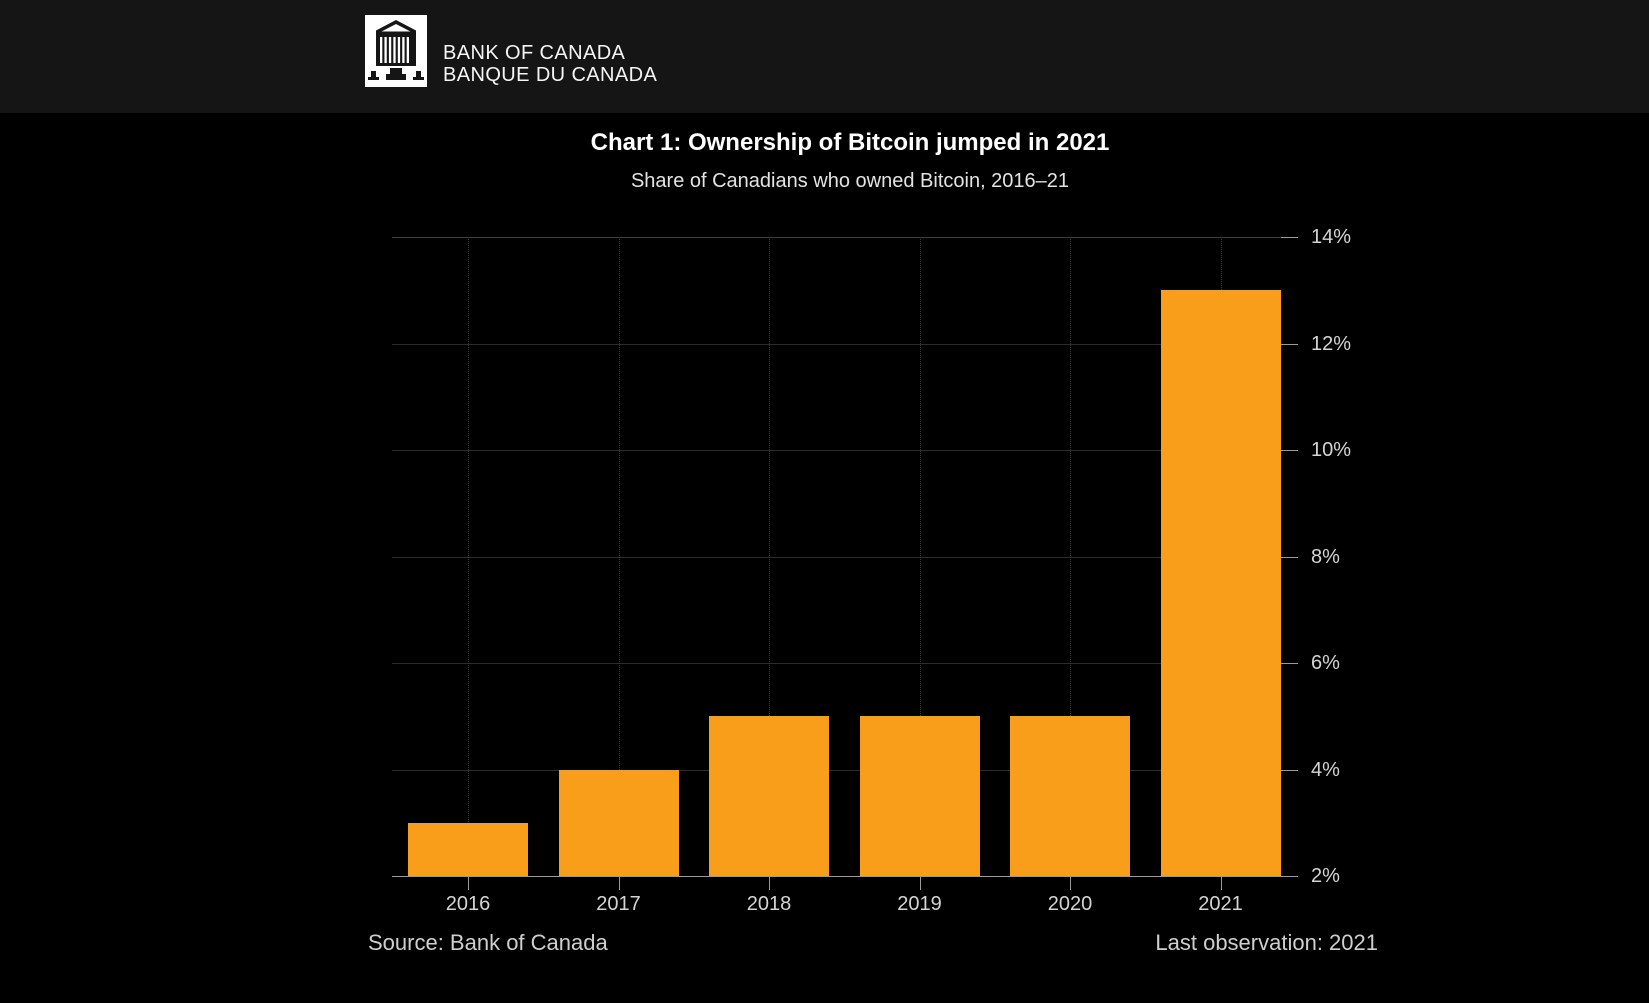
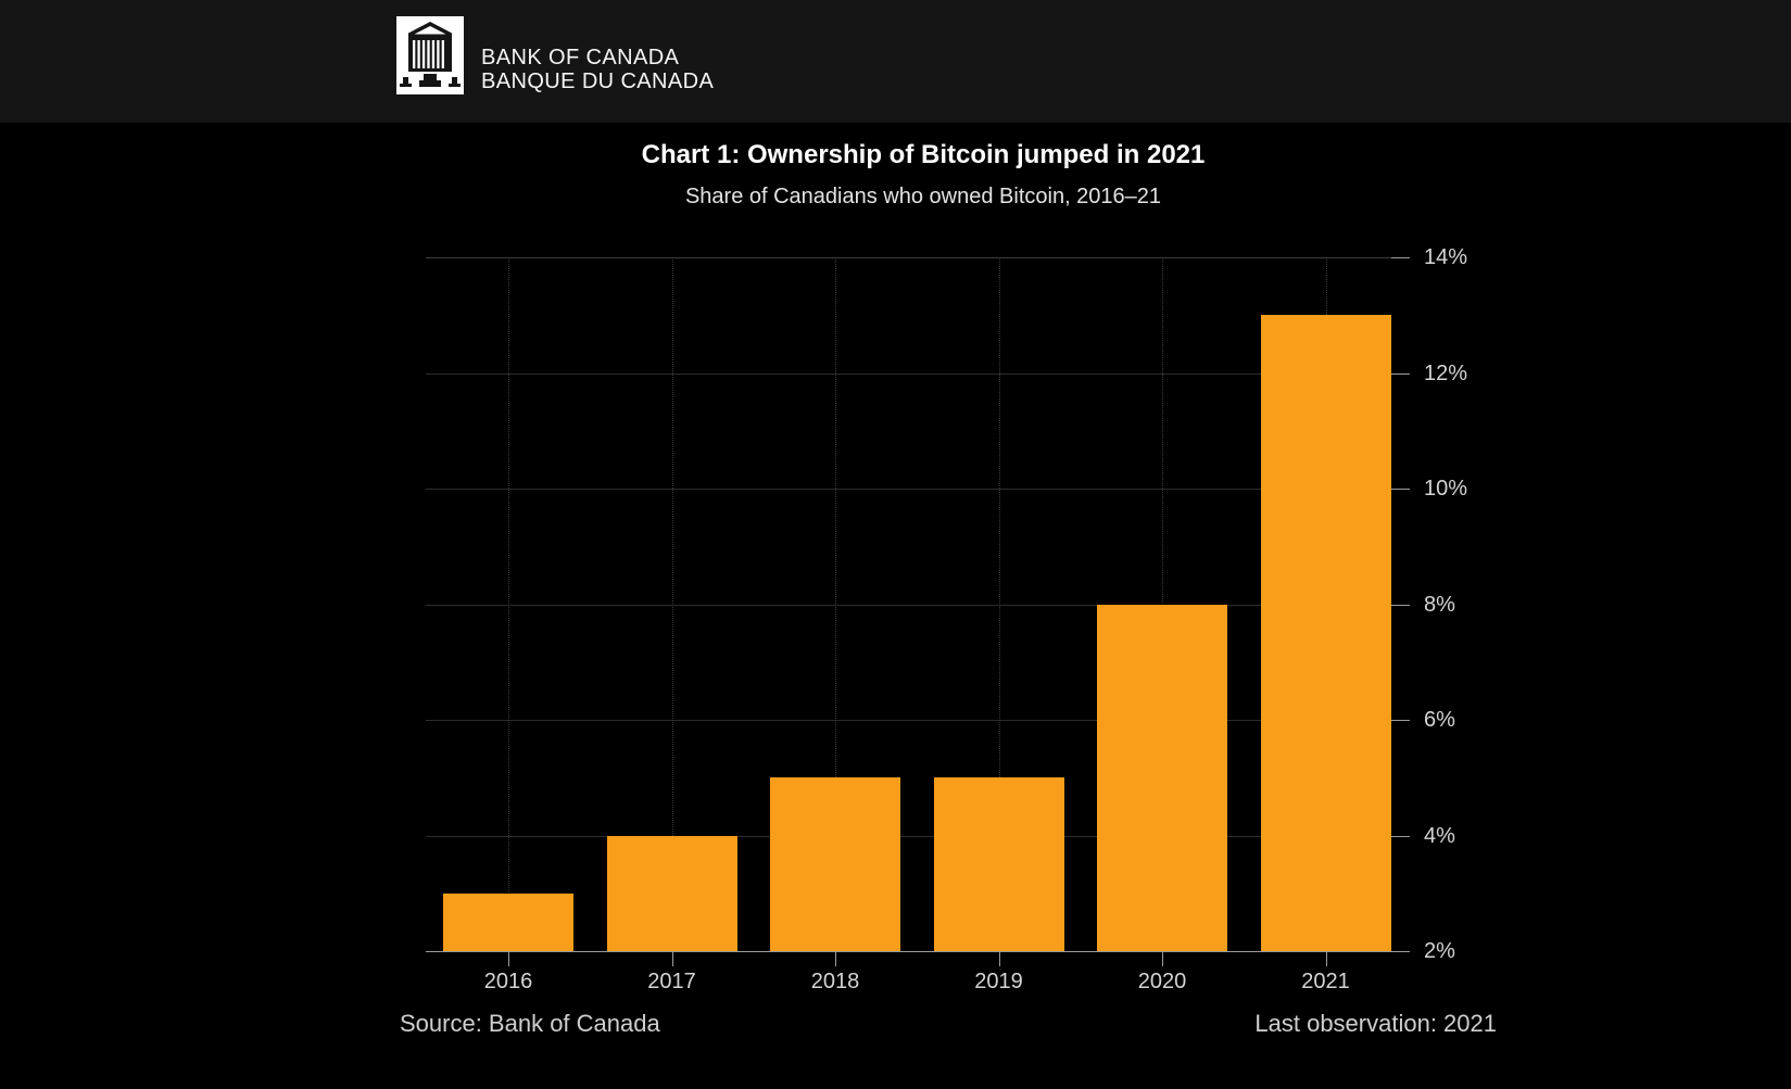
2020: 5% -> 8%
